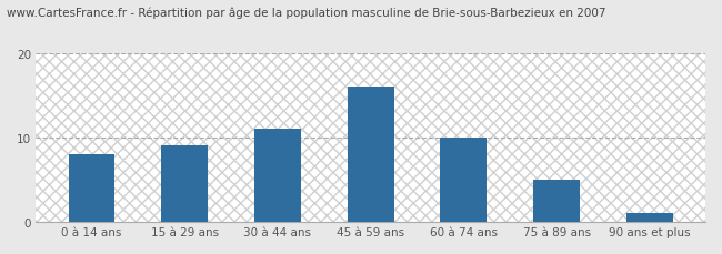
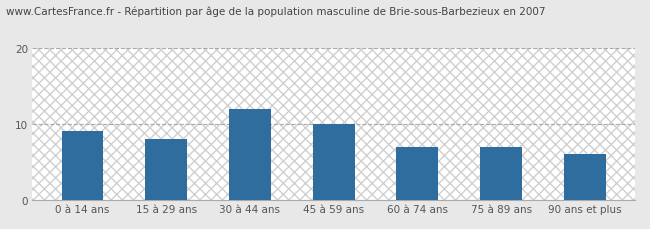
0 à 14 ans: 8 -> 9
15 à 29 ans: 9 -> 8
30 à 44 ans: 11 -> 12
45 à 59 ans: 16 -> 10
60 à 74 ans: 10 -> 7
75 à 89 ans: 5 -> 7
90 ans et plus: 1 -> 6
